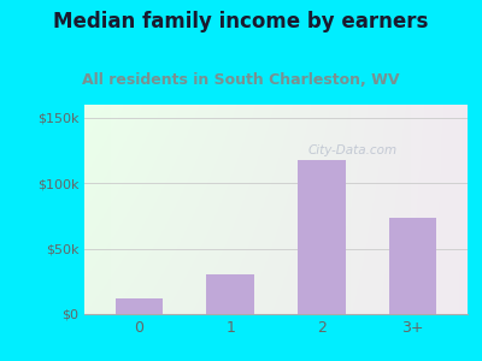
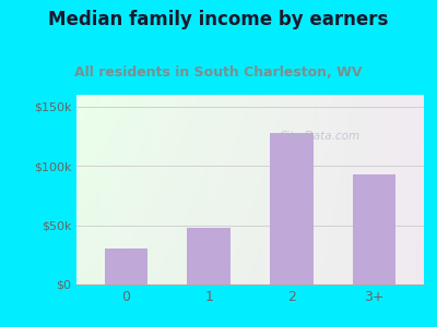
0: $12k -> $30k
1: $30k -> $48k
2: $118k -> $128k
3+: $74k -> $93k
